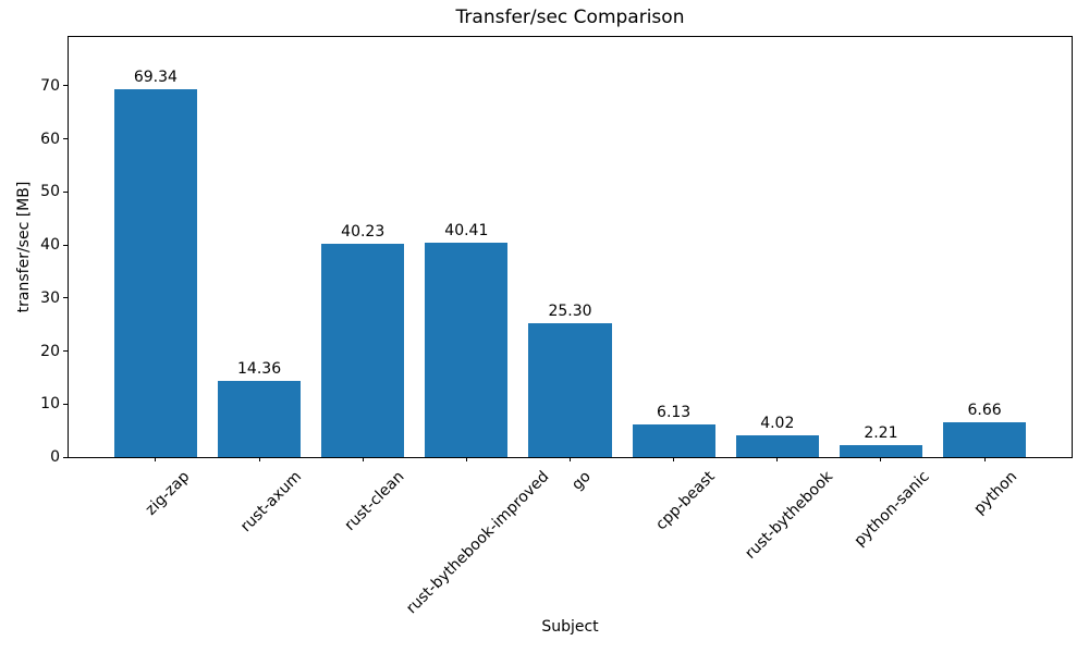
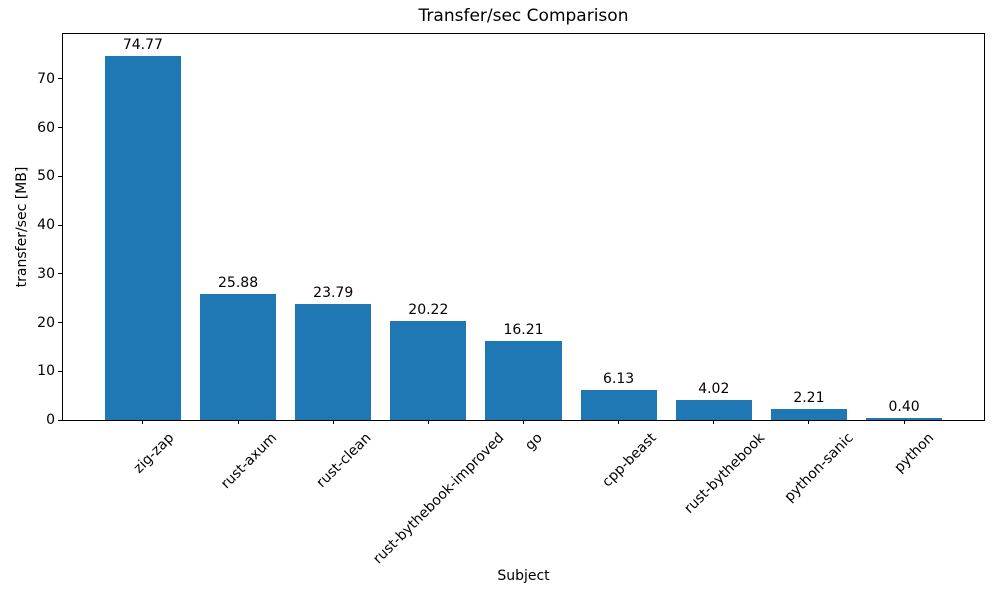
zig-zap: 69.34 -> 74.77
rust-axum: 14.36 -> 25.88
rust-clean: 40.23 -> 23.79
rust-bythebook-improved: 40.41 -> 20.22
go: 25.30 -> 16.21
python: 6.66 -> 0.40
